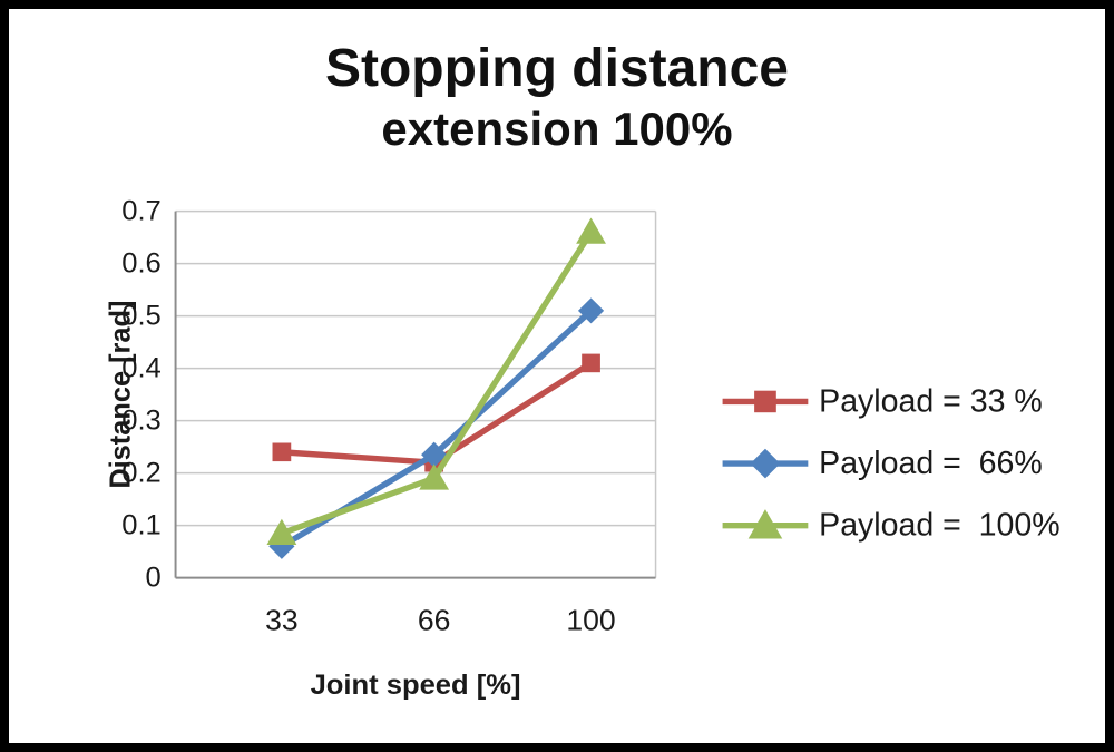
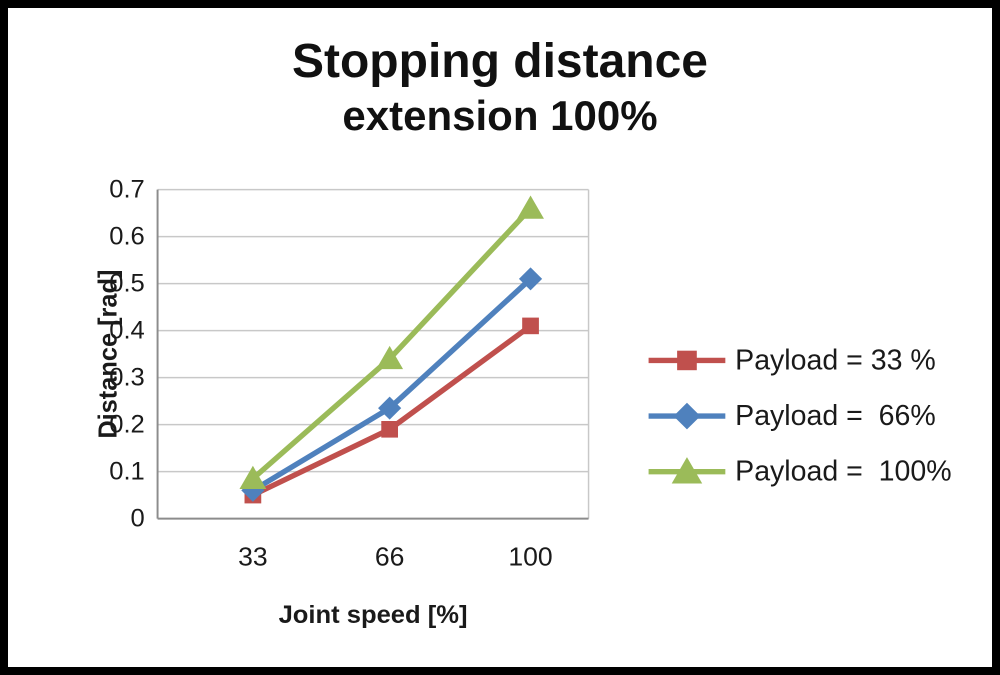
Payload = 33 %/33: 0.24 -> 0.05
Payload = 33 %/66: 0.22 -> 0.19
Payload = 100%/66: 0.19 -> 0.34
